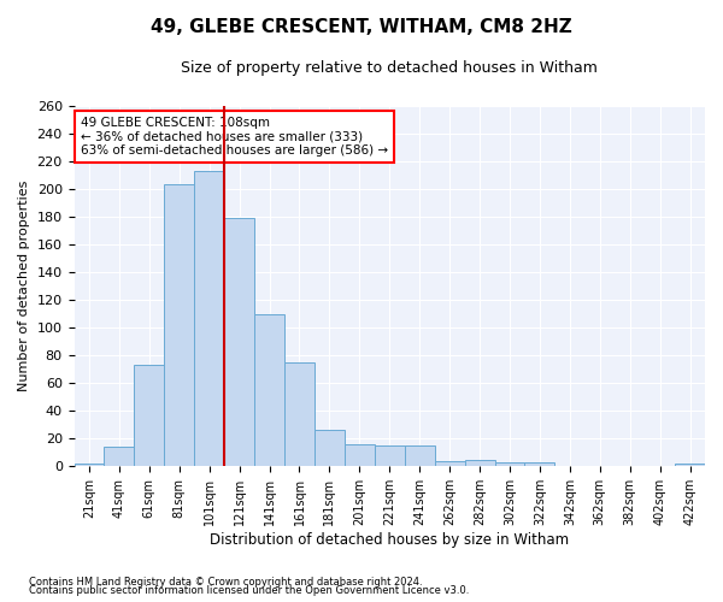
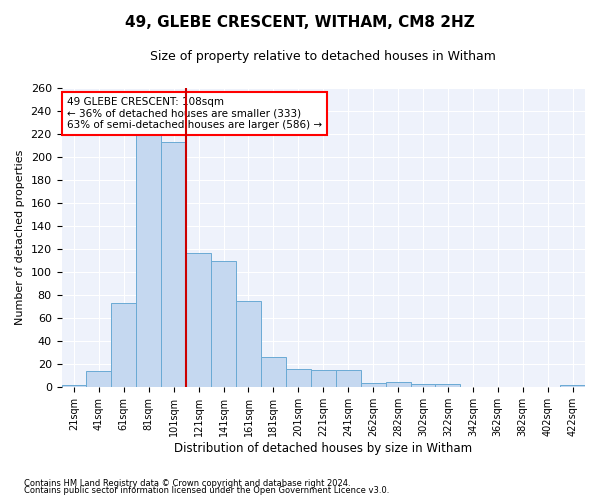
81sqm: 203 -> 219
121sqm: 179 -> 117
